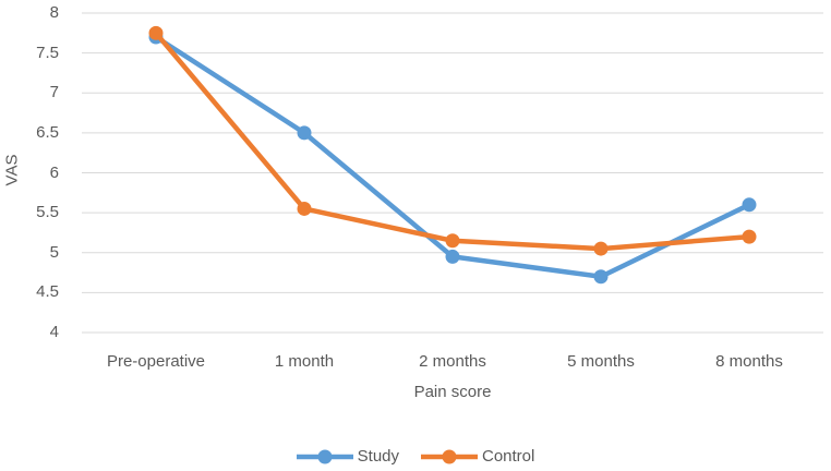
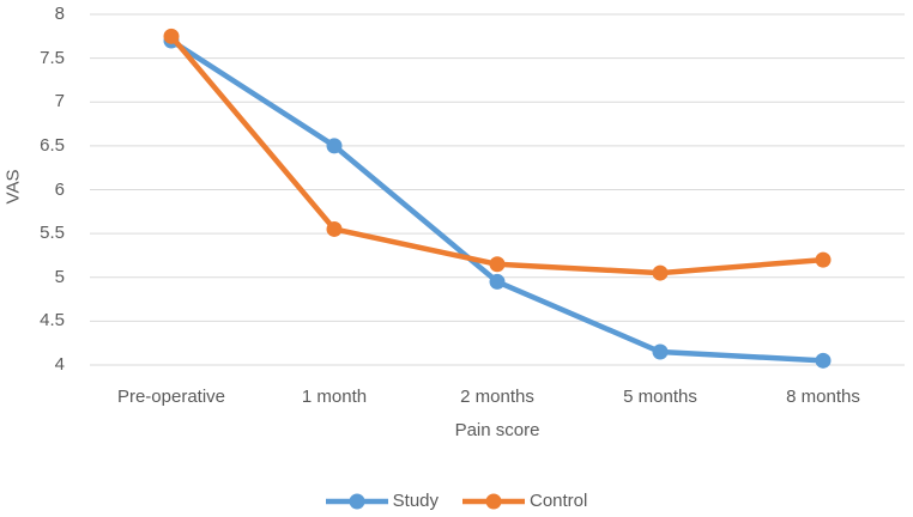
Study/5 months: 4.7 -> 4.2
Study/8 months: 5.6 -> 4.0
